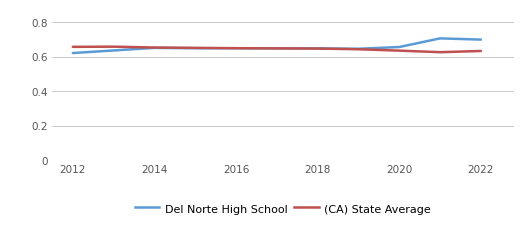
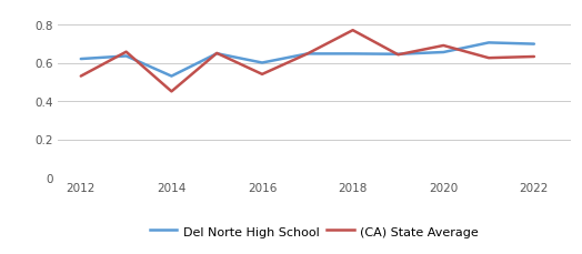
(CA) State Average/2012: 0.66 -> 0.53
Del Norte High School/2014: 0.65 -> 0.53
(CA) State Average/2014: 0.65 -> 0.45
Del Norte High School/2016: 0.65 -> 0.60
(CA) State Average/2016: 0.65 -> 0.54
(CA) State Average/2018: 0.65 -> 0.77
(CA) State Average/2020: 0.63 -> 0.69
